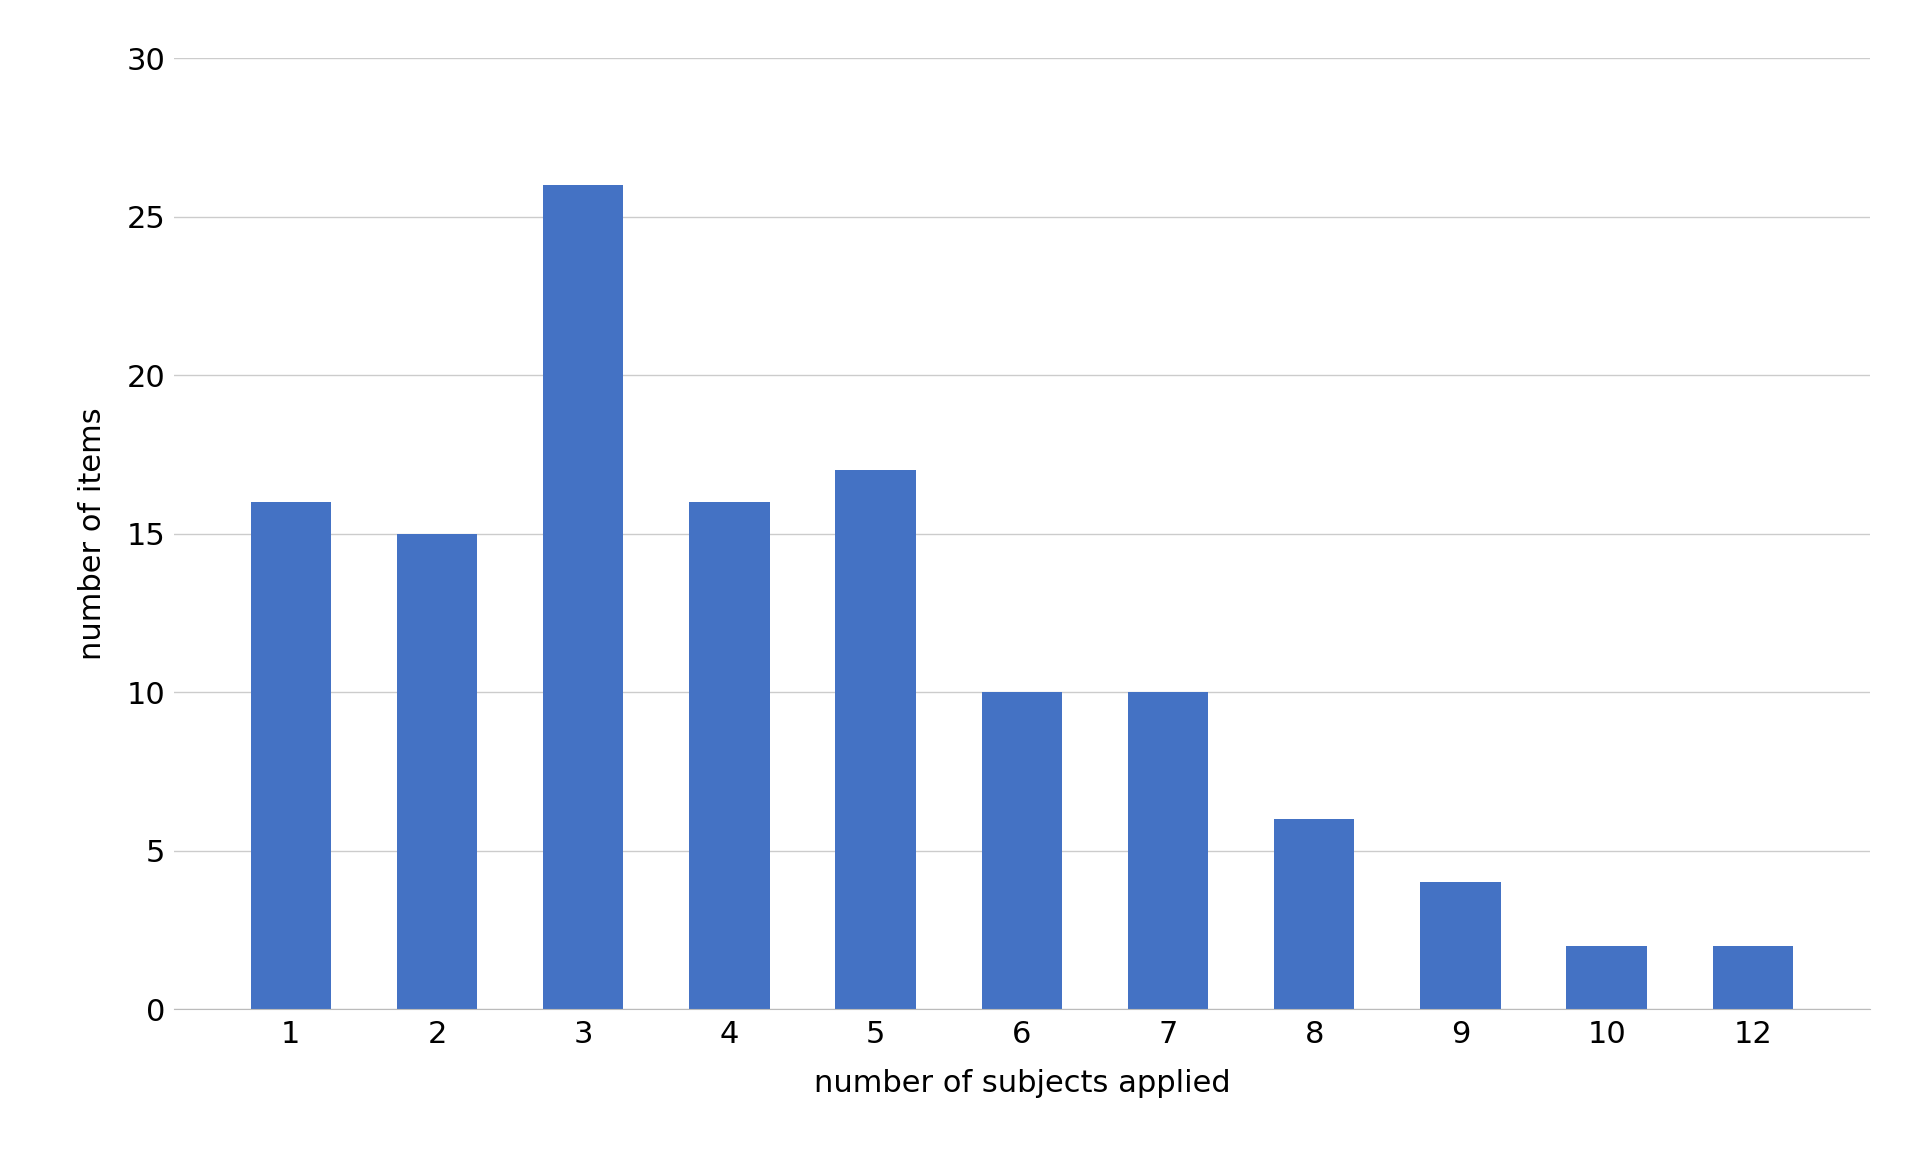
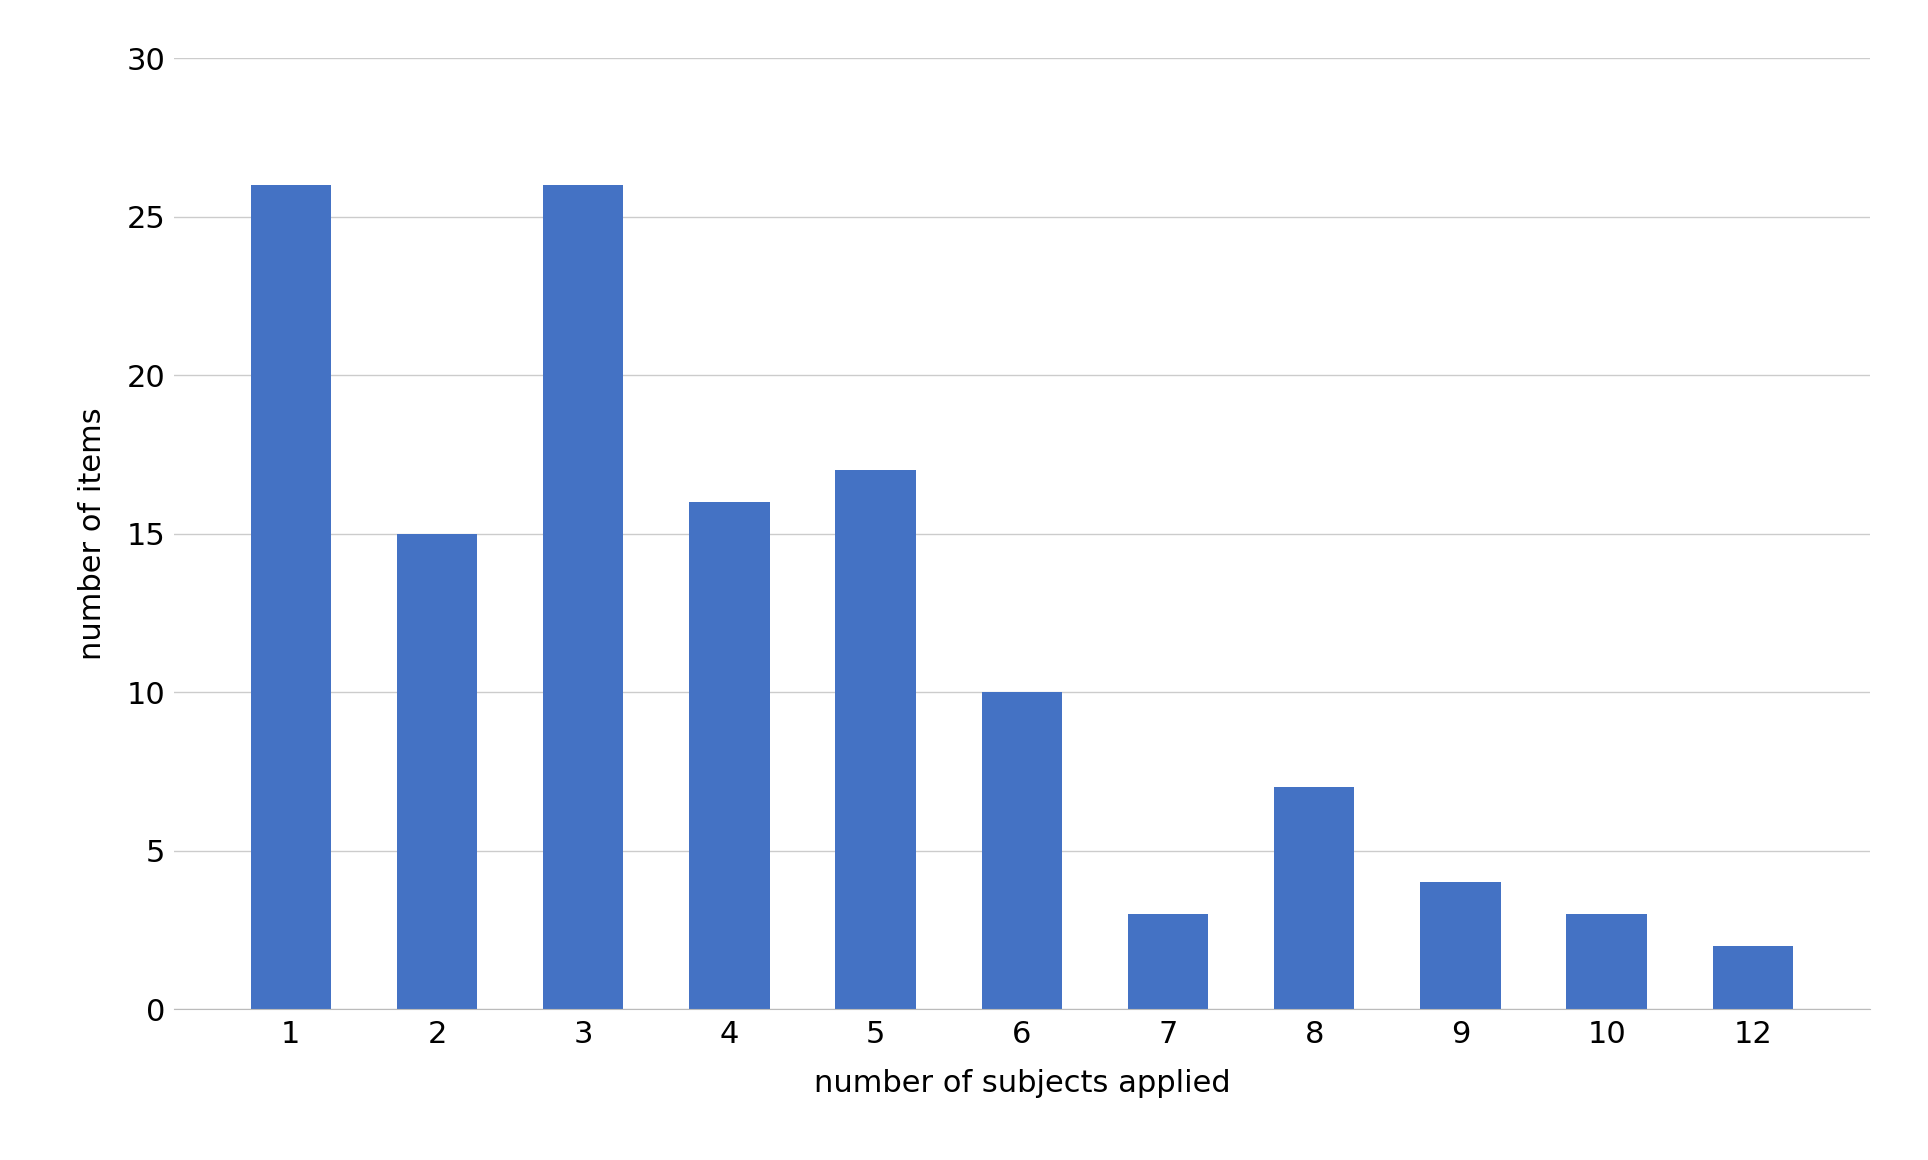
1: 16 -> 26
7: 10 -> 3
8: 6 -> 7
10: 2 -> 3
